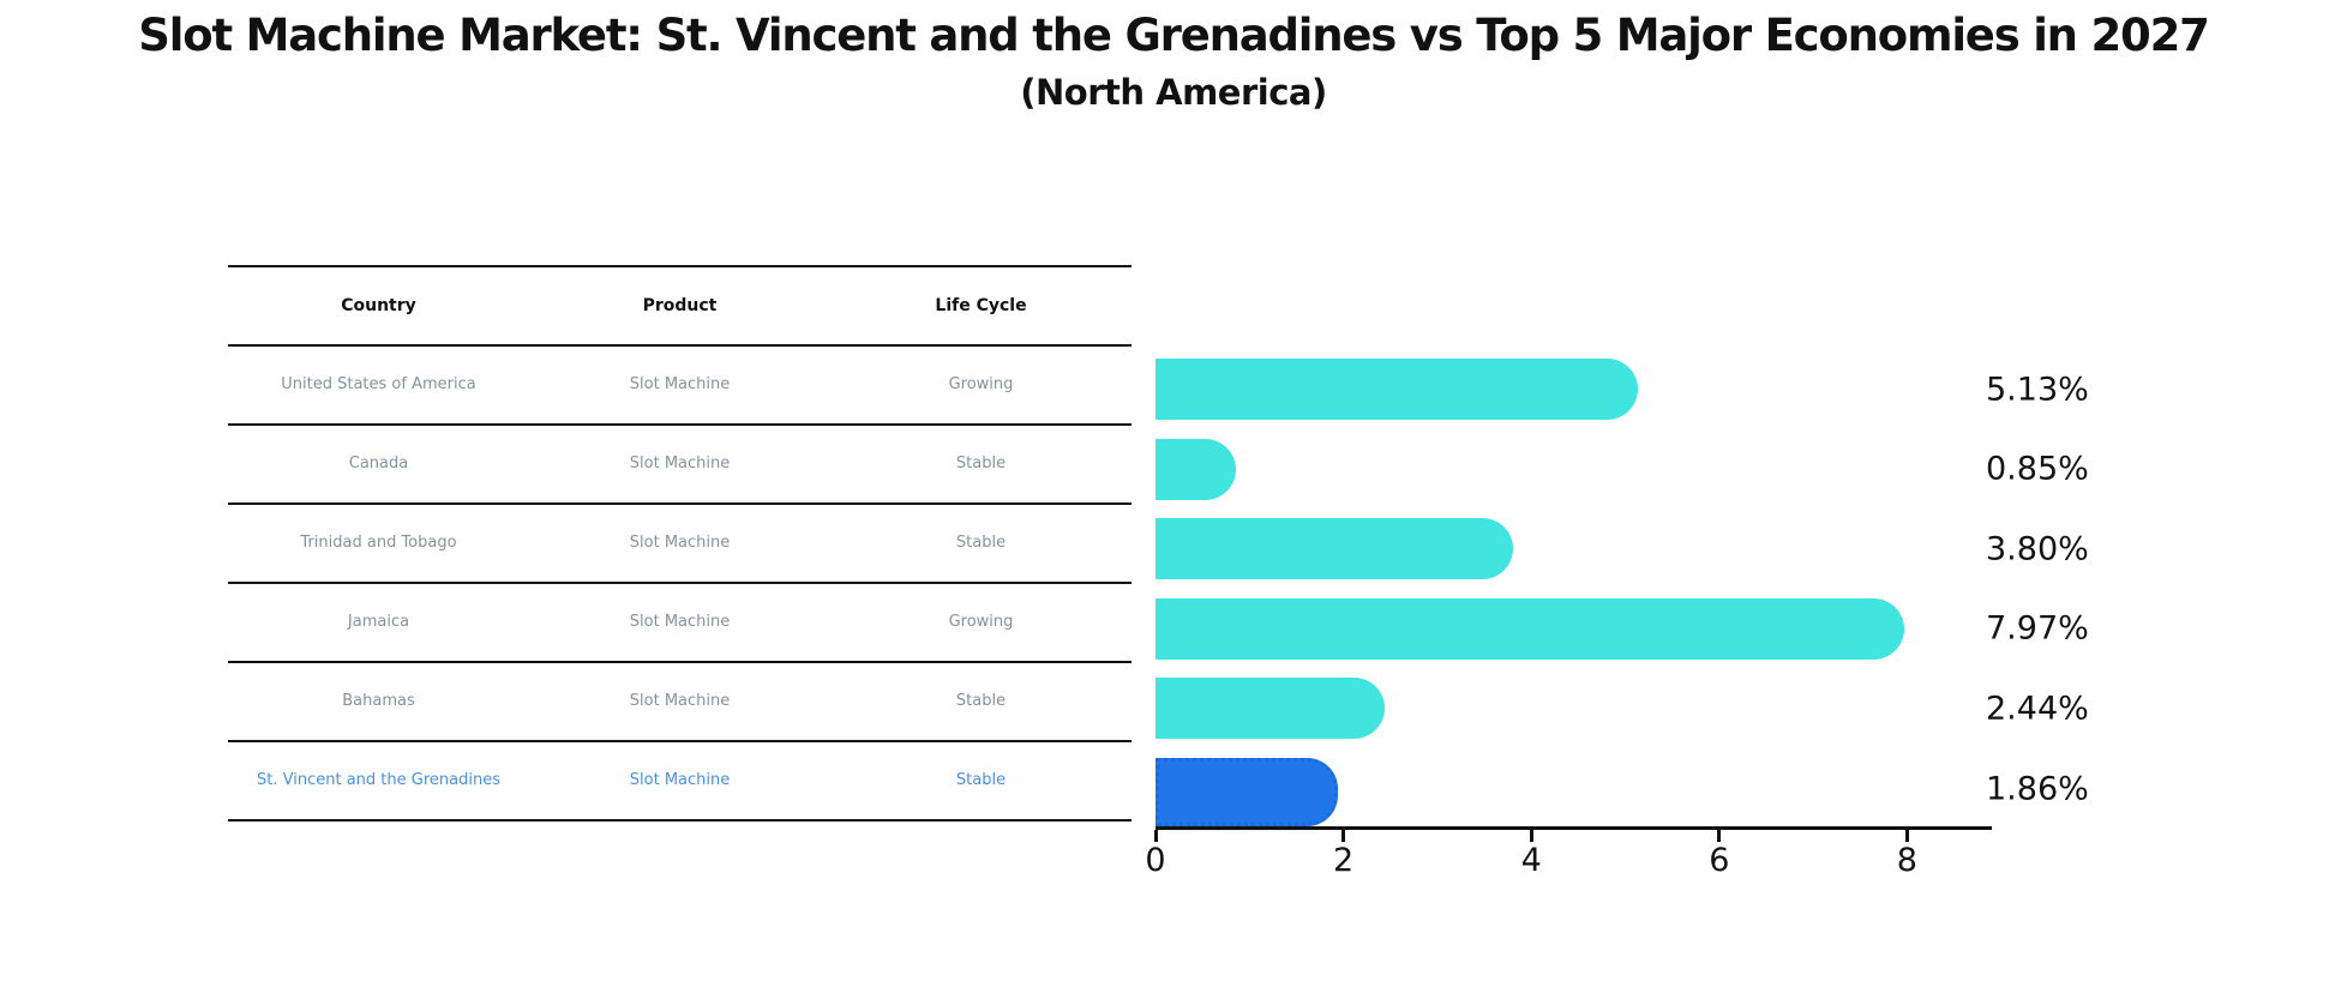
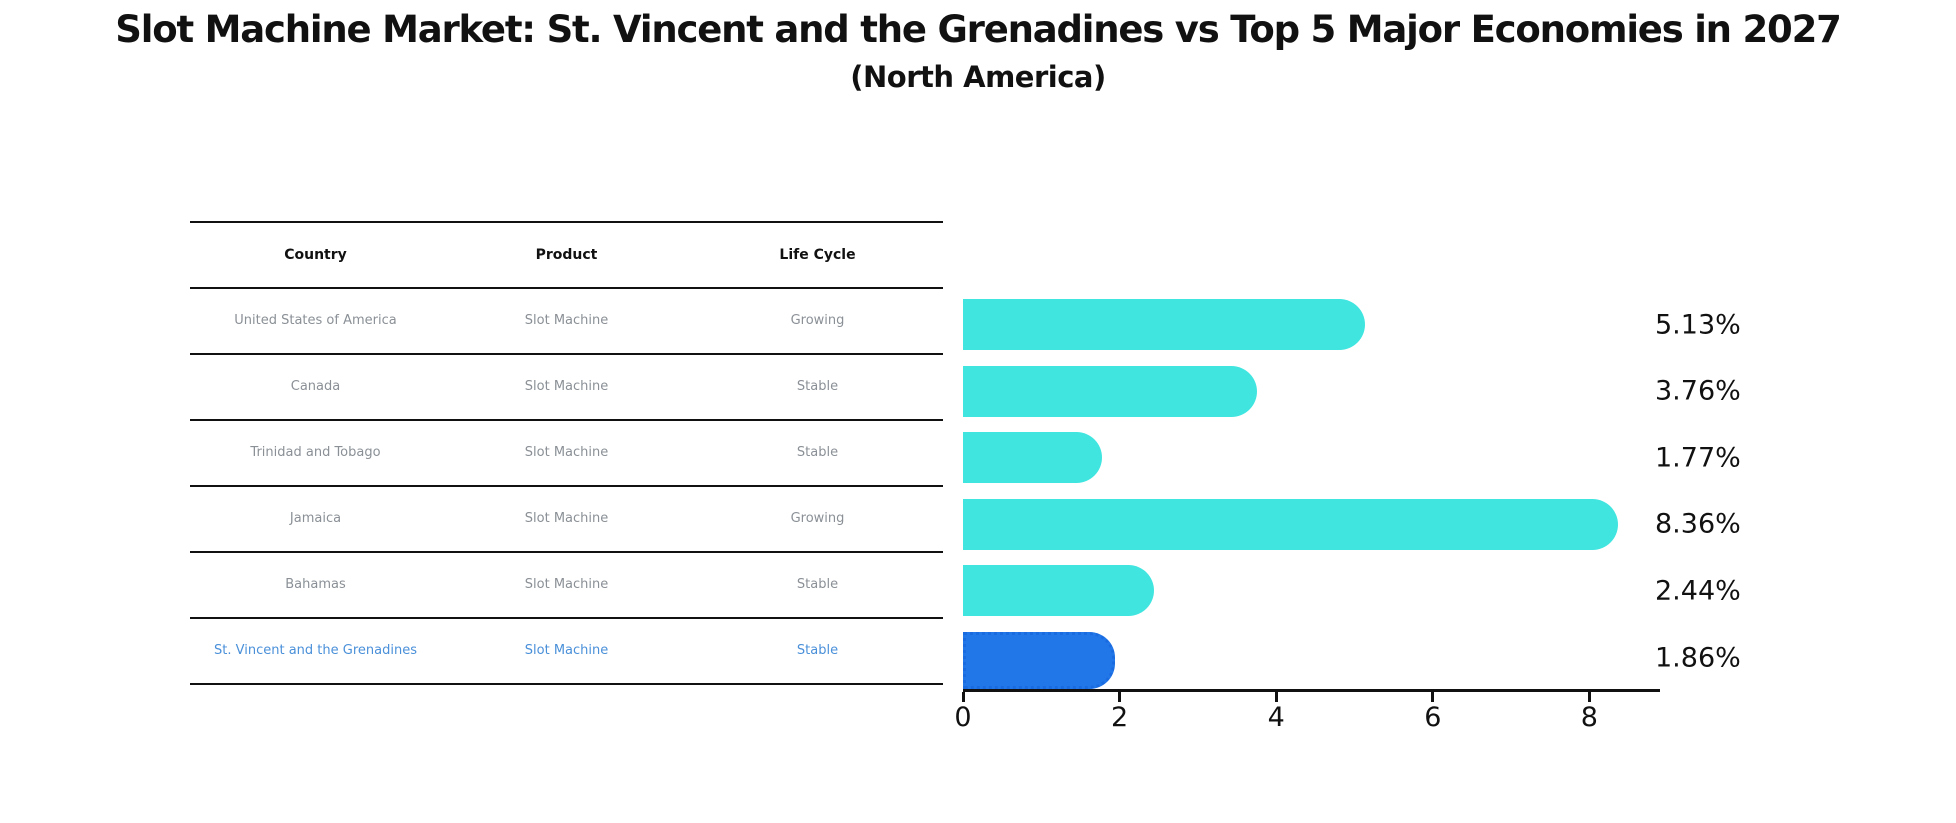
Canada: 0.85% -> 3.76%
Trinidad and Tobago: 3.80% -> 1.77%
Jamaica: 7.97% -> 8.36%
